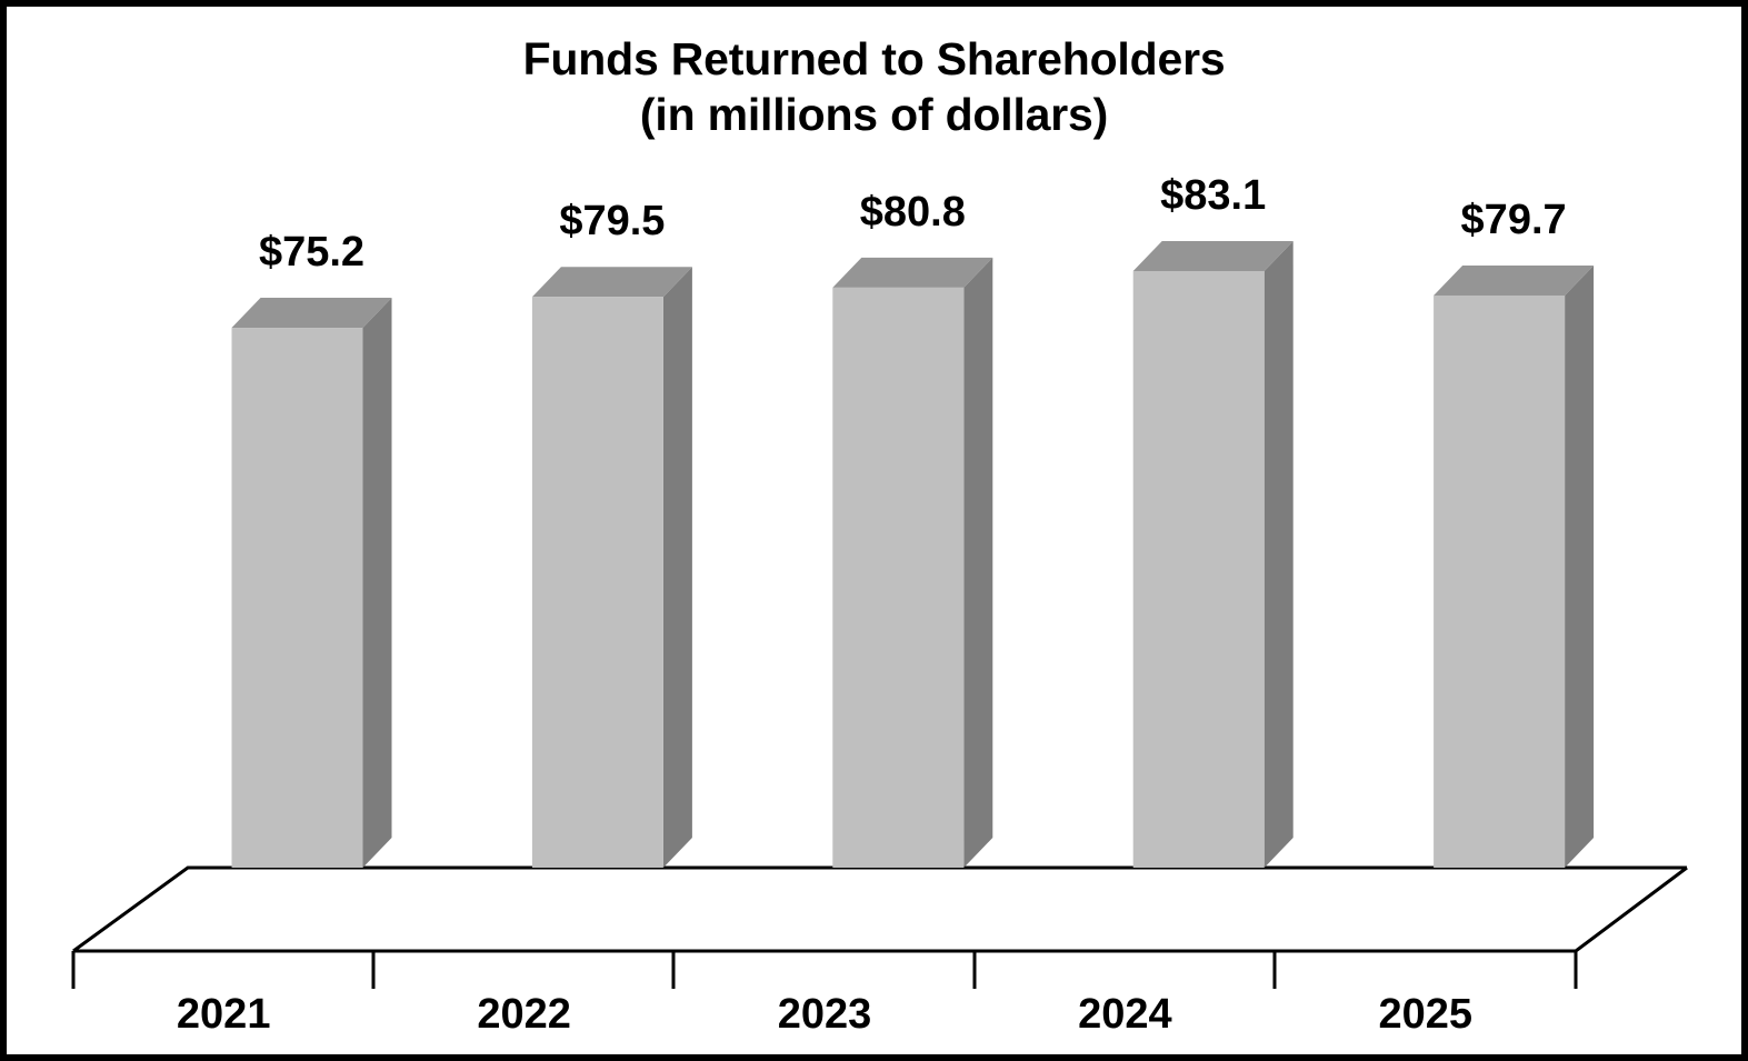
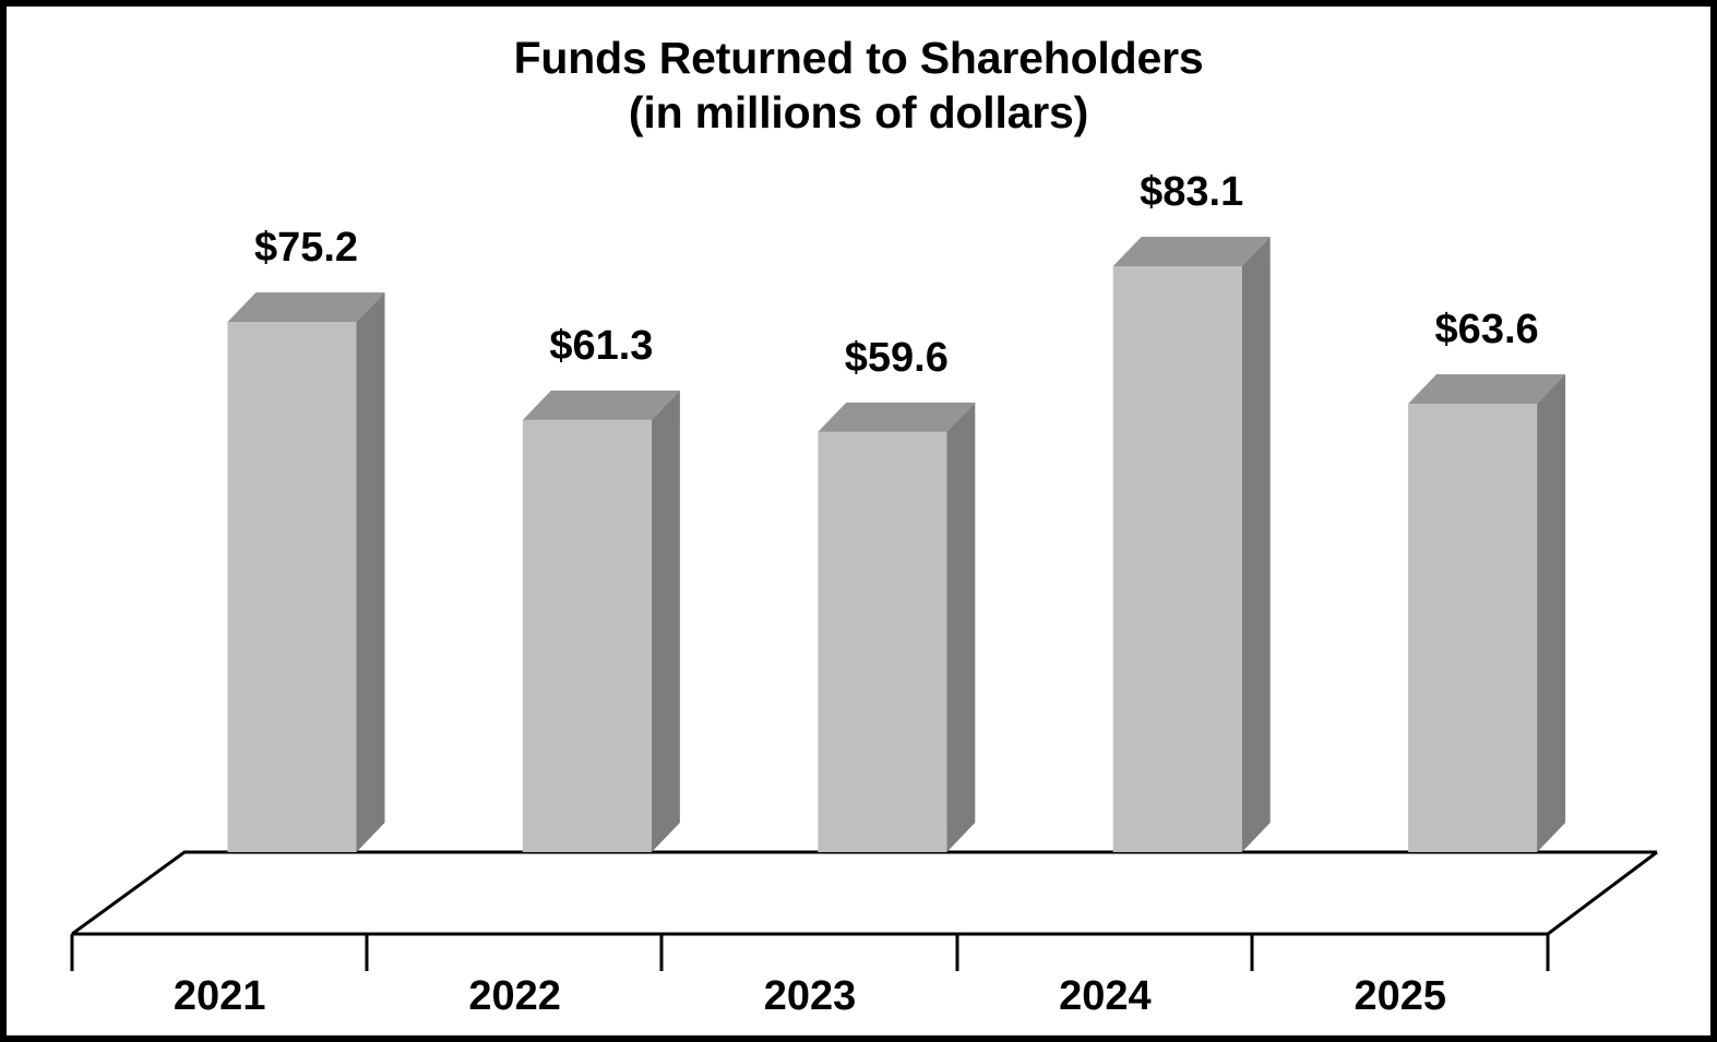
2022: $79.5 -> $61.3
2023: $80.8 -> $59.6
2025: $79.7 -> $63.6
